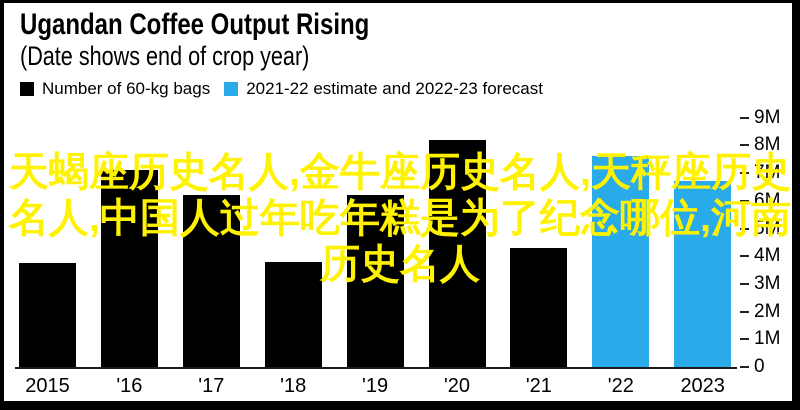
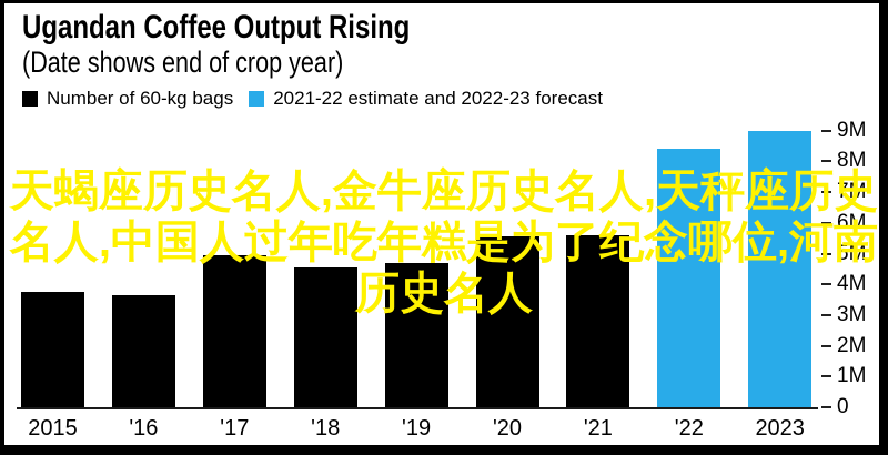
Number of 60-kg bags/'16: 7.1M -> 3.6M
Number of 60-kg bags/'17: 6.2M -> 5.0M
Number of 60-kg bags/'18: 3.8M -> 4.5M
Number of 60-kg bags/'19: 6.2M -> 4.7M
Number of 60-kg bags/'20: 8.2M -> 5.5M
Number of 60-kg bags/'21: 4.3M -> 5.6M
2021-22 estimate and 2022-23 forecast/'22: 7.6M -> 8.4M
2021-22 estimate and 2022-23 forecast/2023: 6.7M -> 9.0M
